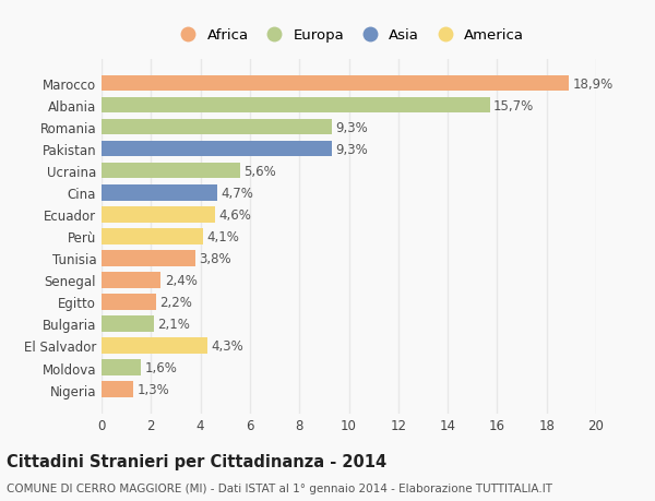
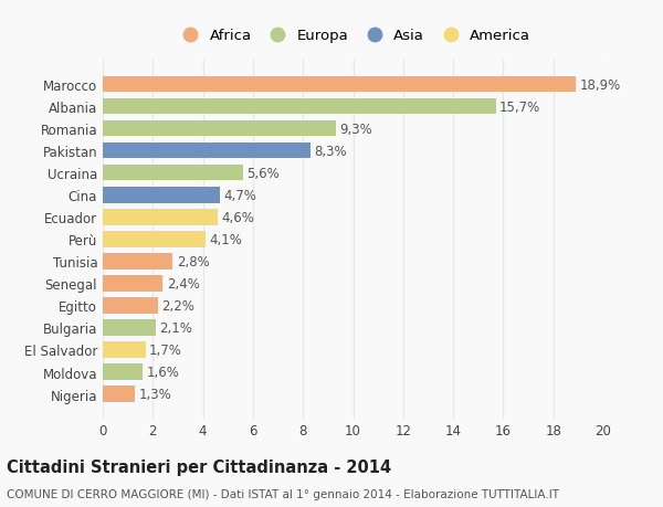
Pakistan: 9,3% -> 8,3%
Tunisia: 3,8% -> 2,8%
El Salvador: 4,3% -> 1,7%
